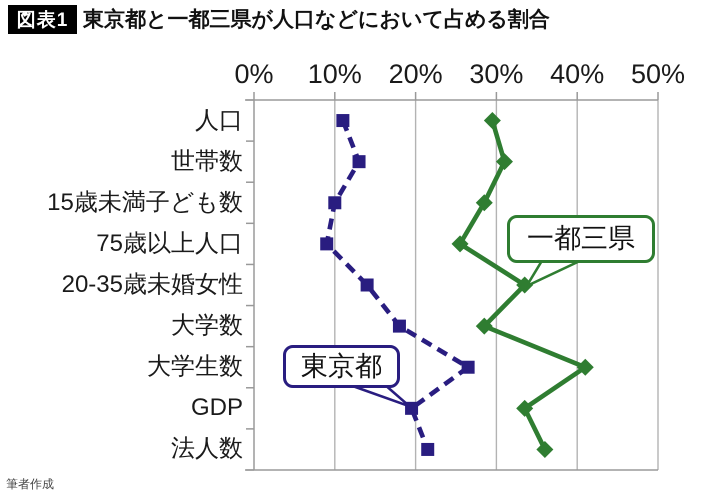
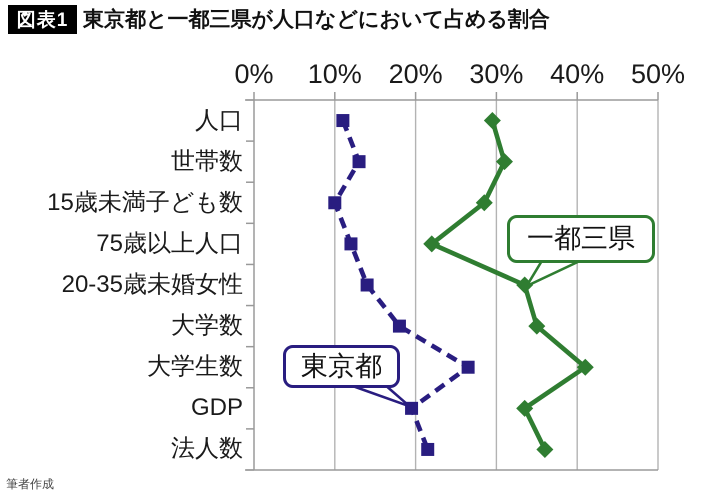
東京都/75歳以上人口: 9% -> 12%
一都三県/75歳以上人口: 26% -> 22%
一都三県/大学数: 28% -> 35%
